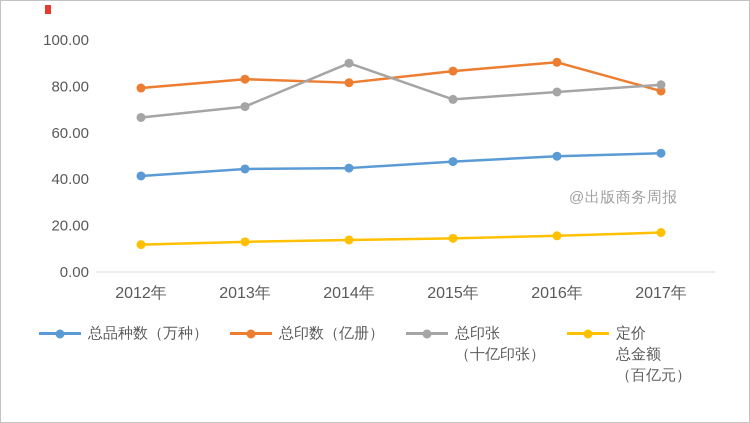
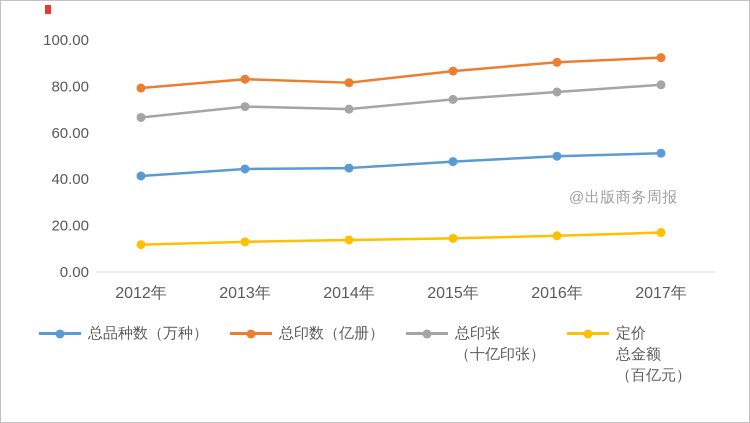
总印张（十亿印张）/2014年: 90 -> 70
总印数（亿册）/2017年: 78 -> 92
